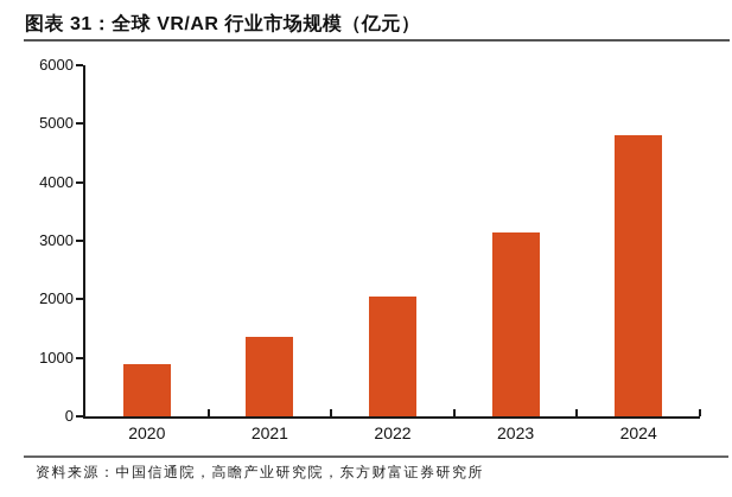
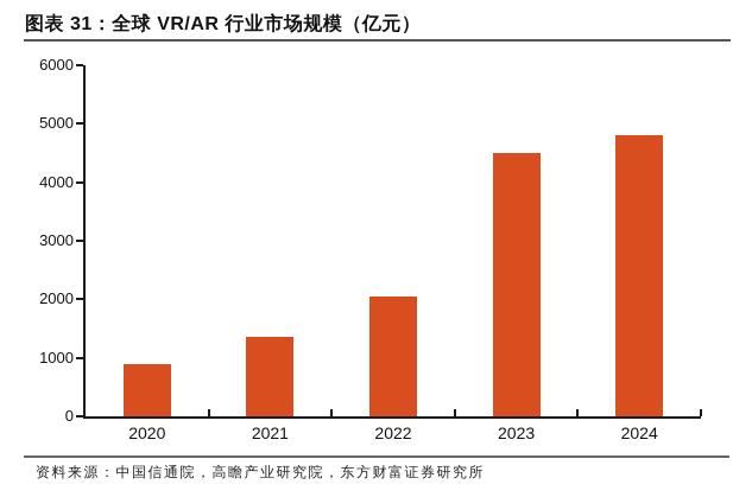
2023: 3200 -> 4500
